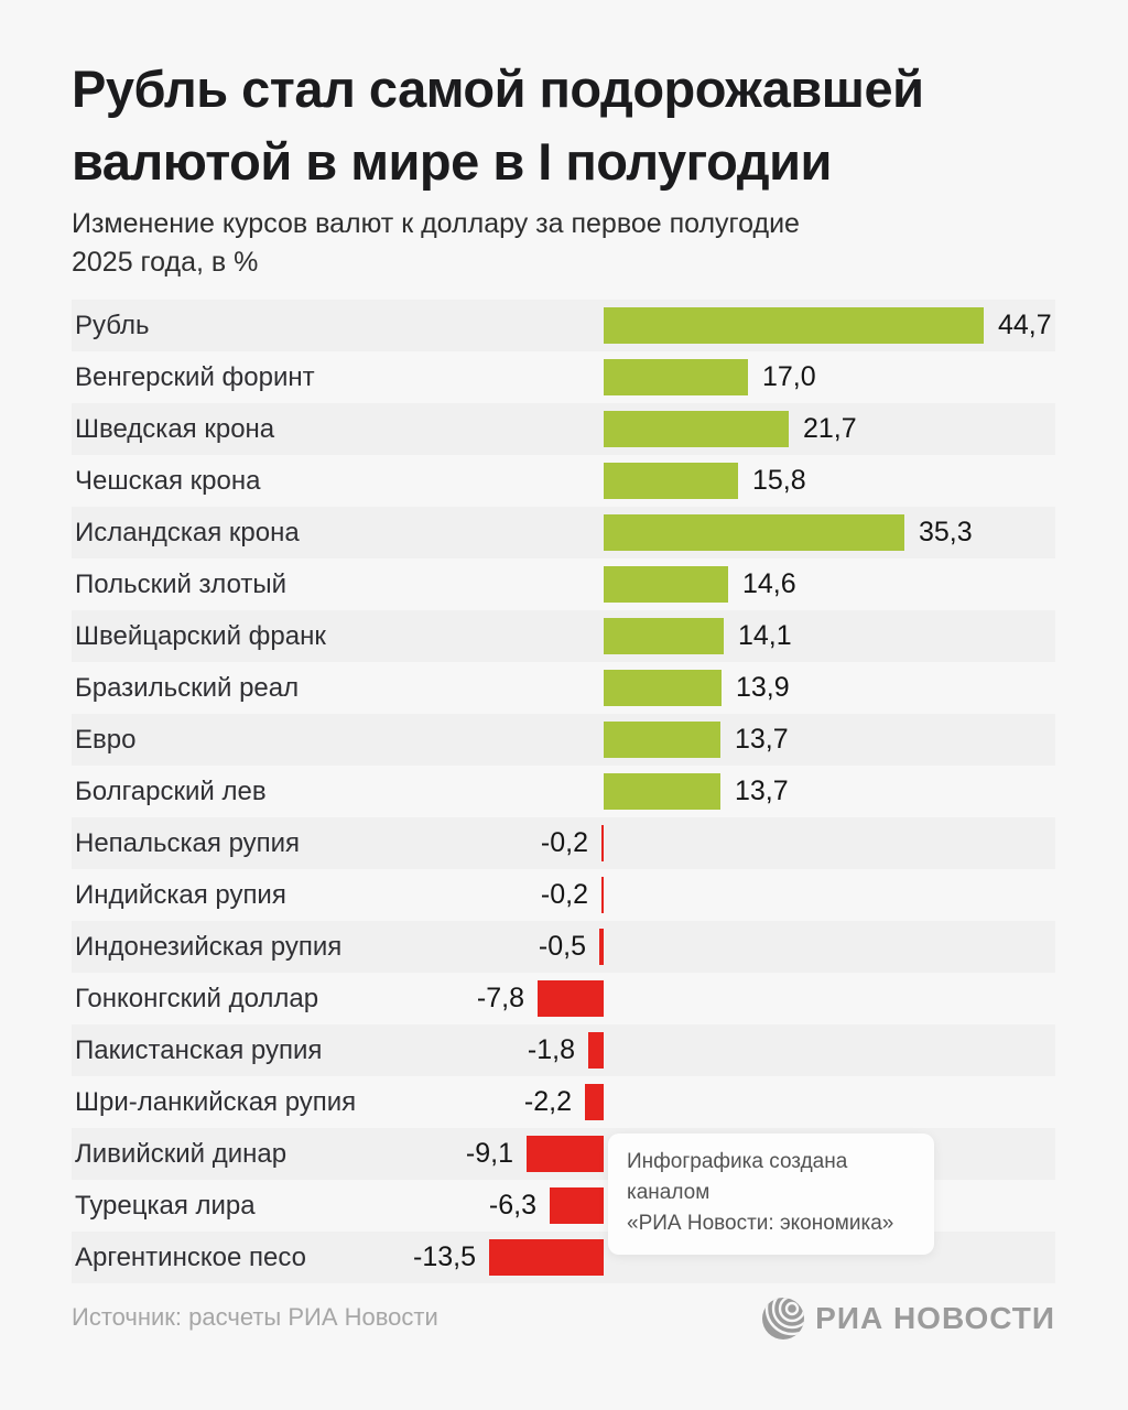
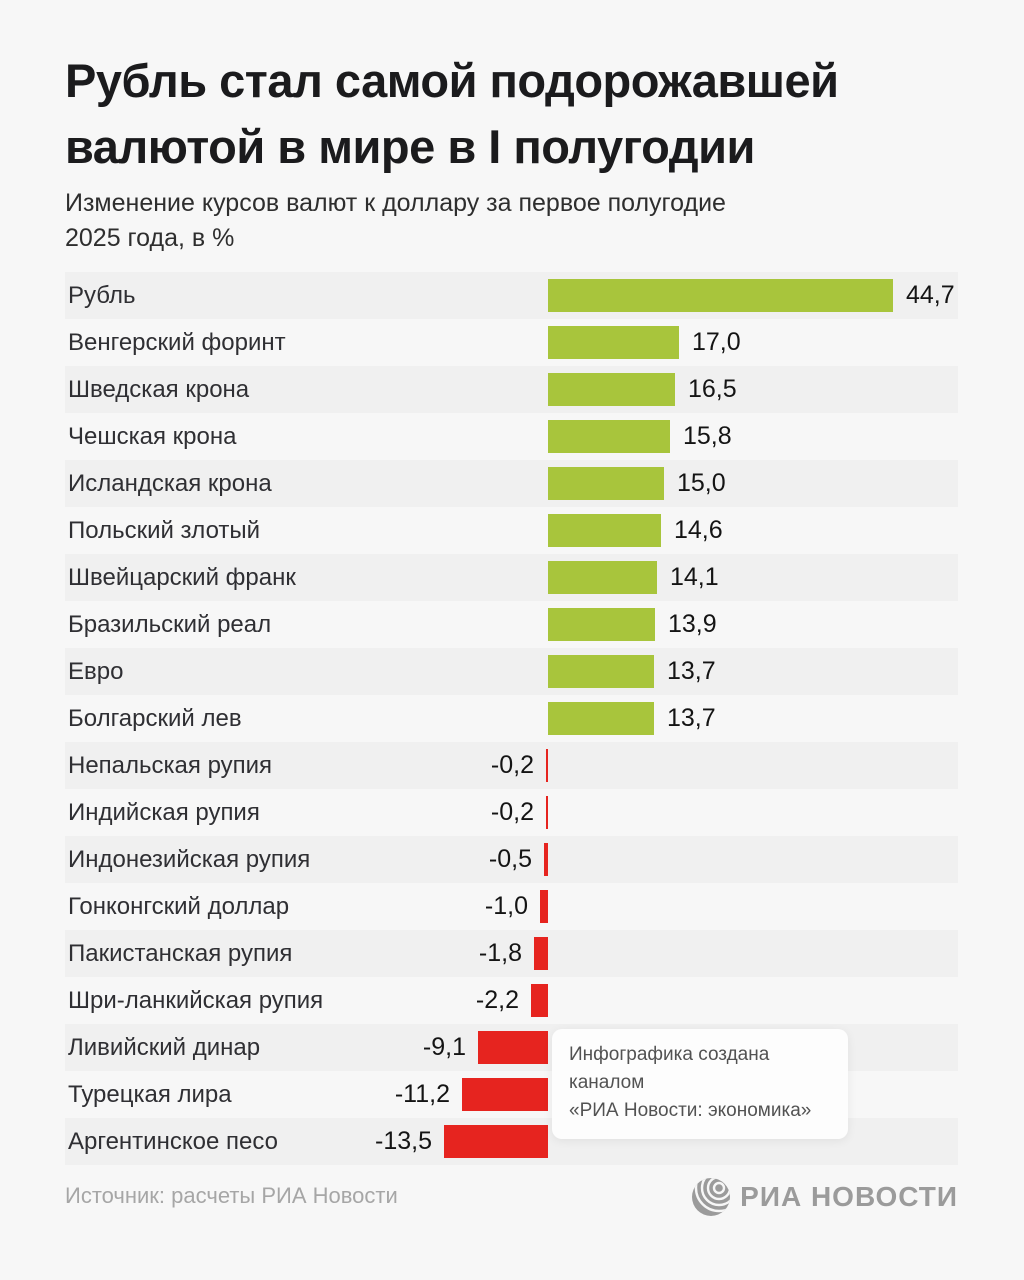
Шведская крона: 21,7 -> 16,5
Исландская крона: 35,3 -> 15,0
Гонконгский доллар: -7,8 -> -1,0
Турецкая лира: -6,3 -> -11,2
